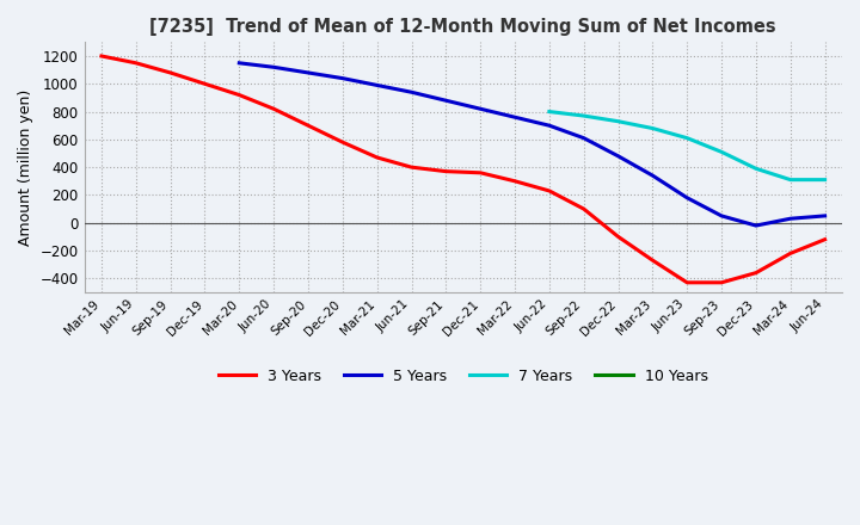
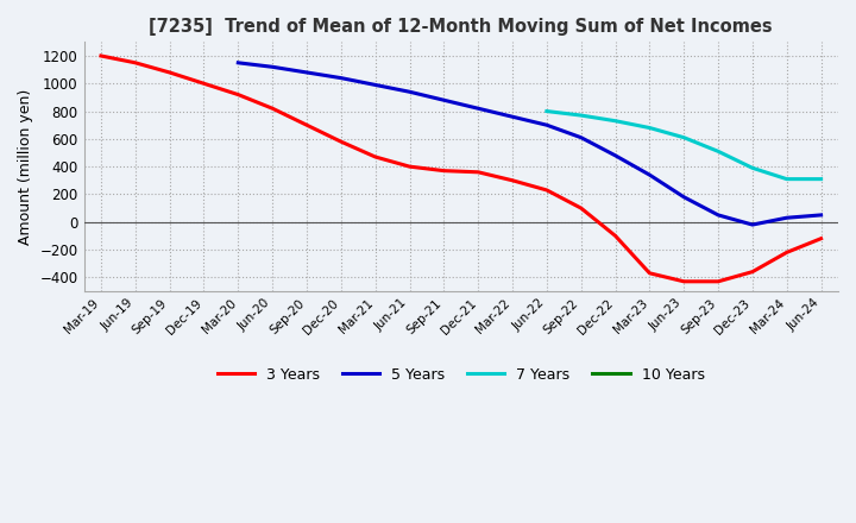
3 Years/Mar-23: -270 -> -370
